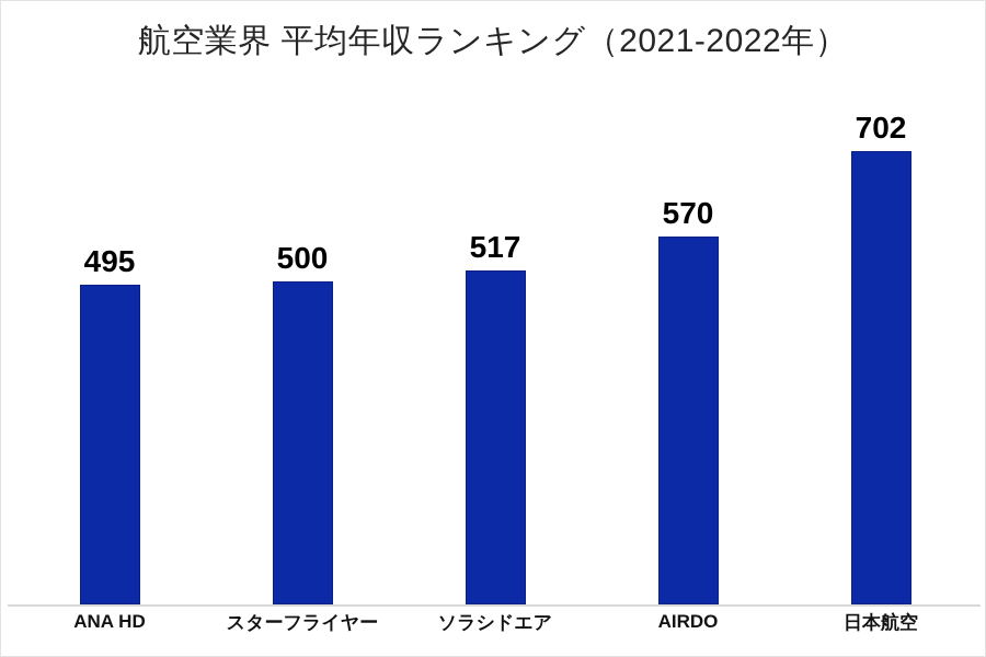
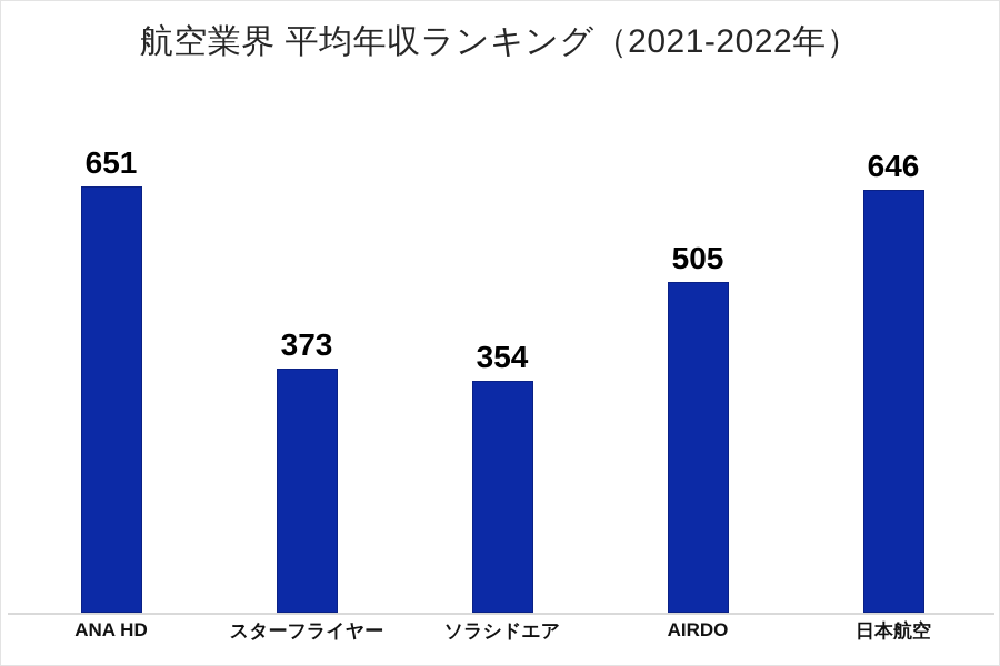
ANA HD: 495 -> 651
スターフライヤー: 500 -> 373
ソラシドエア: 517 -> 354
AIRDO: 570 -> 505
日本航空: 702 -> 646
